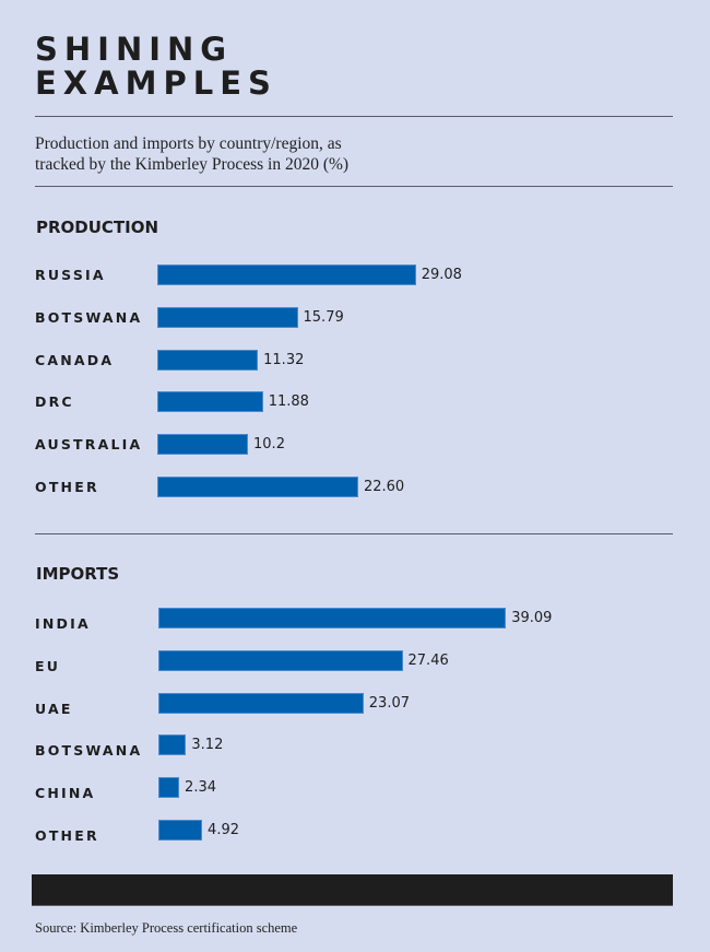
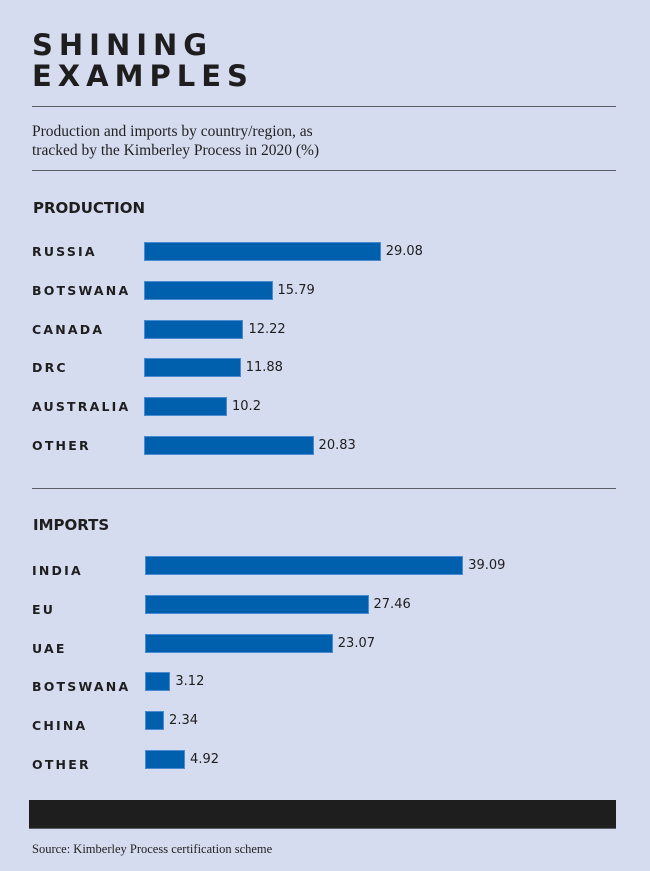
PRODUCTION/CANADA: 11.32 -> 12.22
PRODUCTION/OTHER: 22.60 -> 20.83
